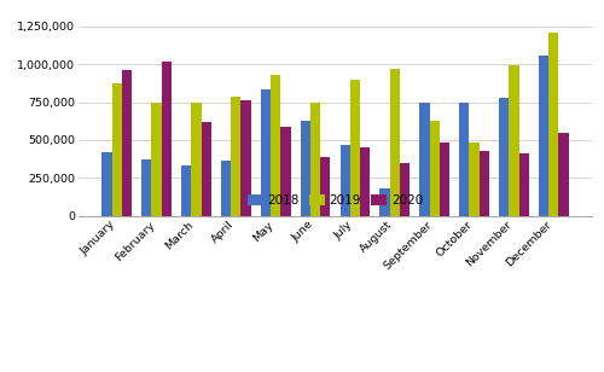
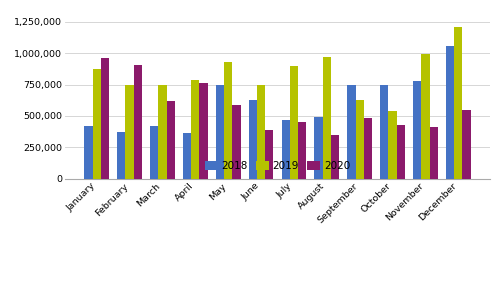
2020/February: 1,020,000 -> 900,000
2018/March: 330,000 -> 420,000
2018/May: 830,000 -> 750,000
2018/August: 180,000 -> 490,000
2019/October: 480,000 -> 540,000
